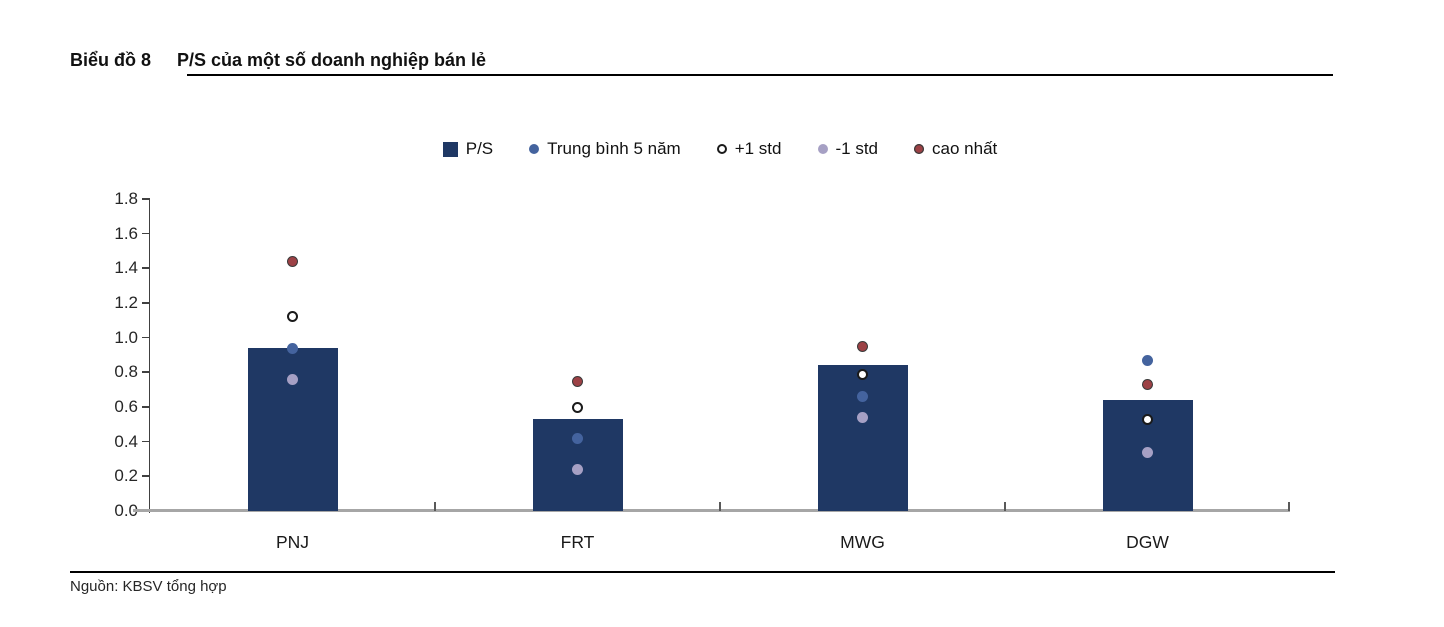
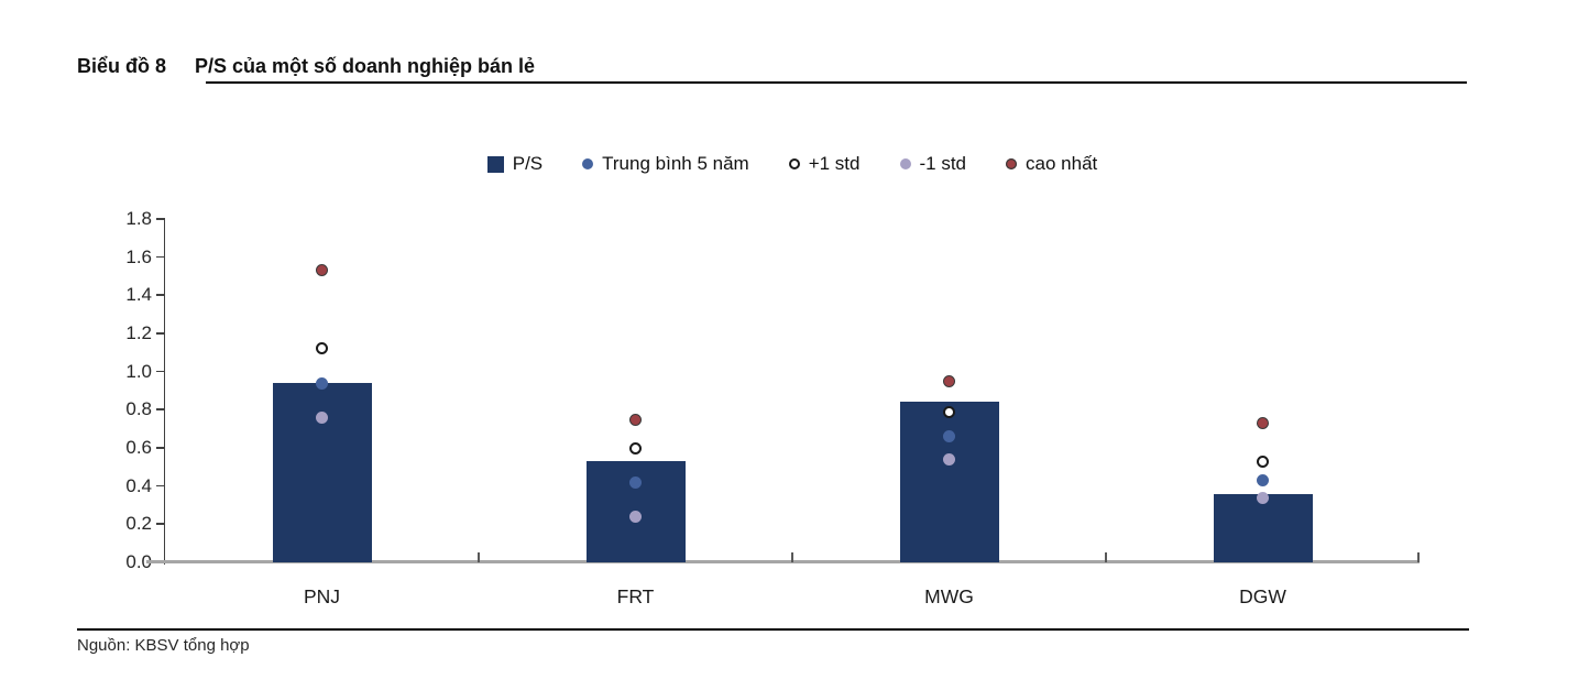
cao nhất/PNJ: 1.44 -> 1.53
P/S/DGW: 0.64 -> 0.36
Trung bình 5 năm/DGW: 0.87 -> 0.43
